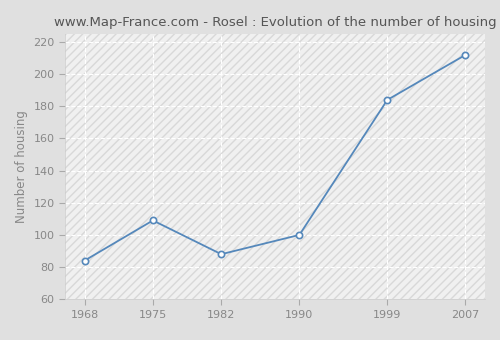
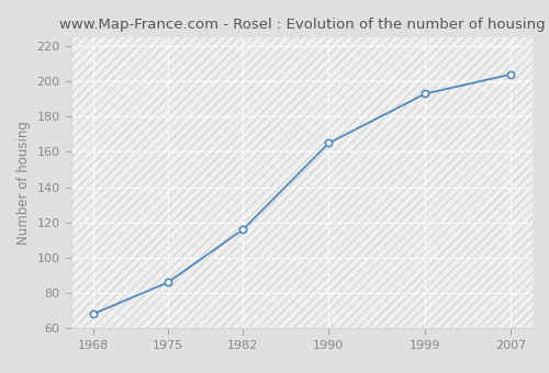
1968: 84 -> 68
1975: 109 -> 86
1982: 88 -> 116
1990: 100 -> 165
1999: 184 -> 193
2007: 212 -> 204
